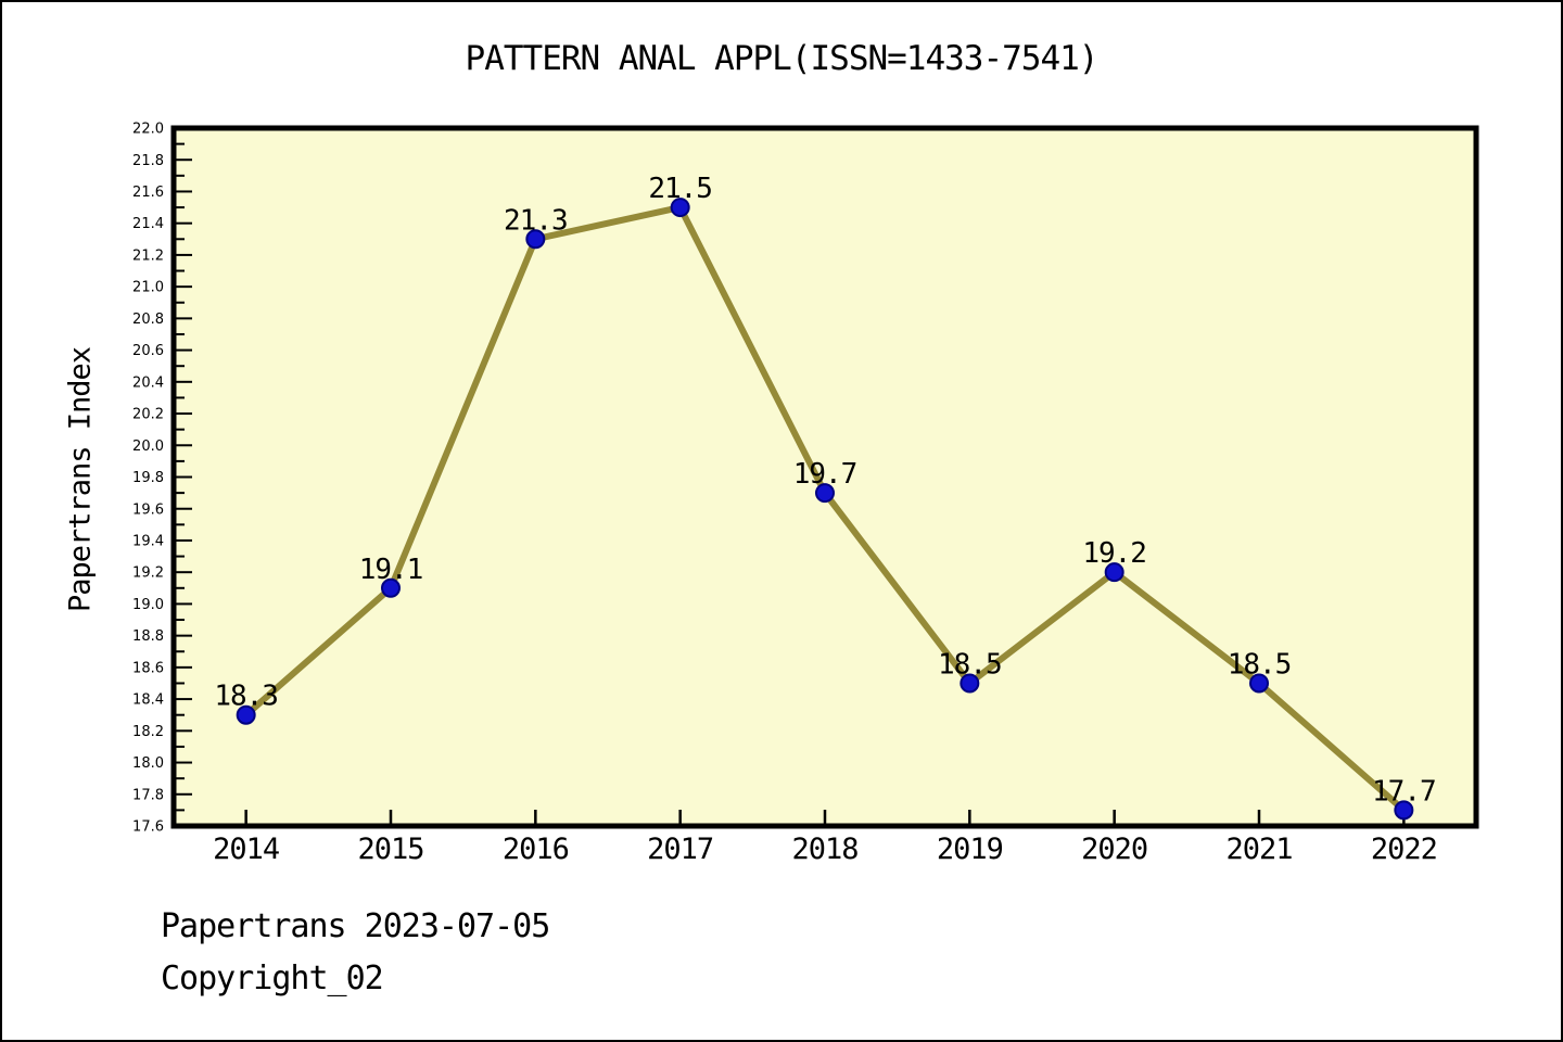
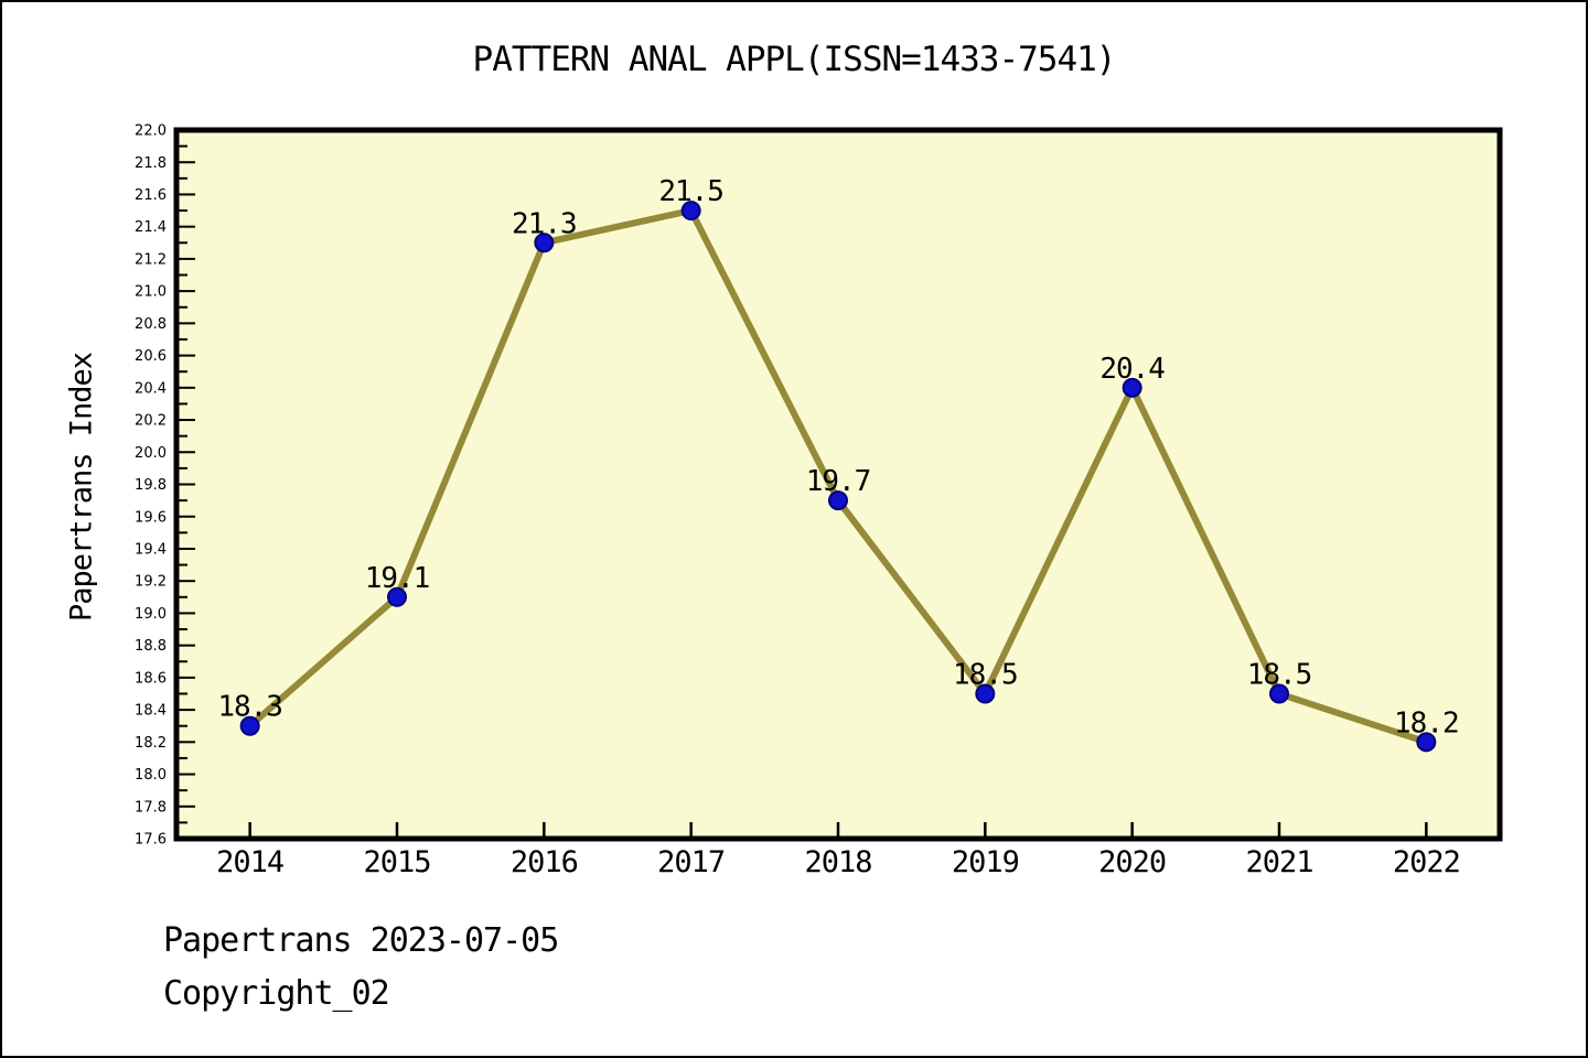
2020: 19.2 -> 20.4
2022: 17.7 -> 18.2
